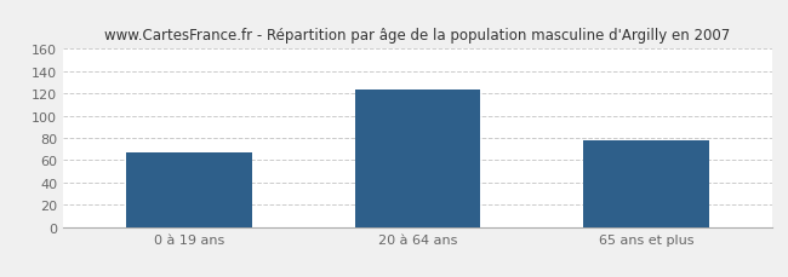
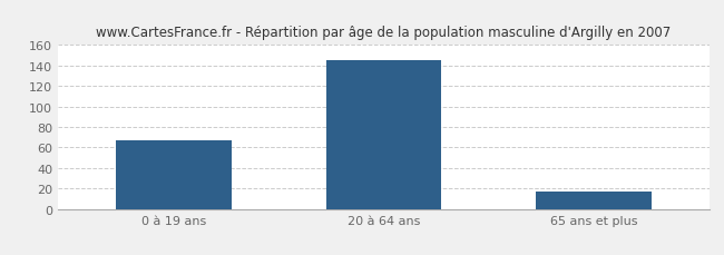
20 à 64 ans: 124 -> 145
65 ans et plus: 78 -> 17
